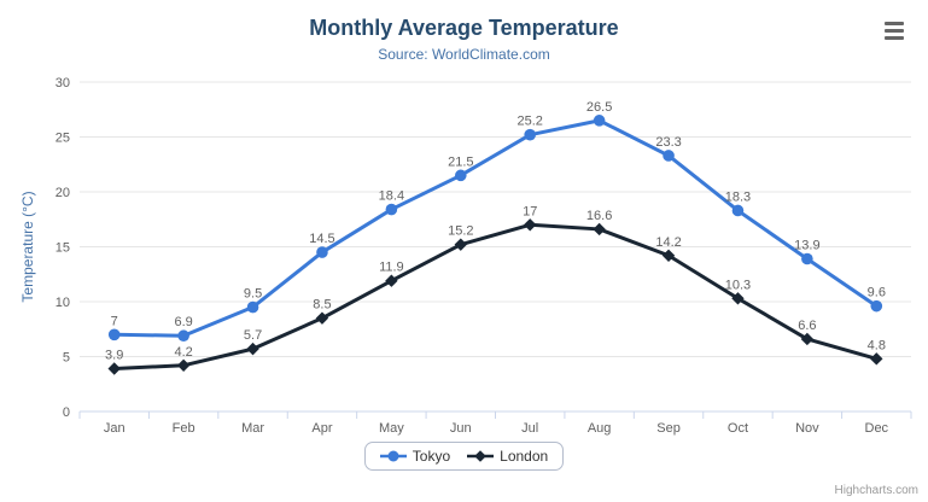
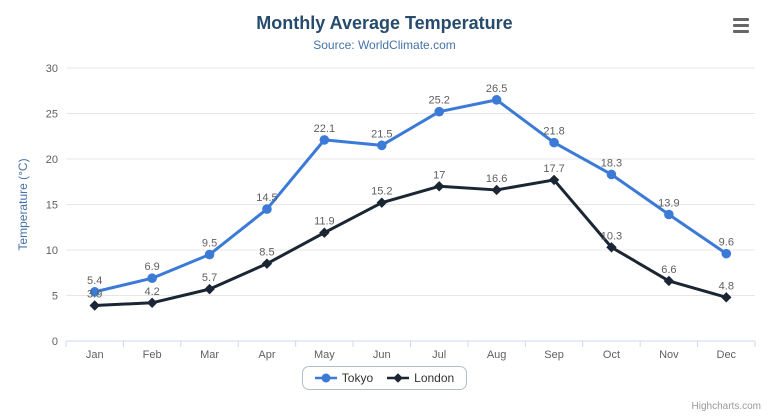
Tokyo/Jan: 7 -> 5.4
Tokyo/May: 18.4 -> 22.1
Tokyo/Sep: 23.3 -> 21.8
London/Sep: 14.2 -> 17.7
